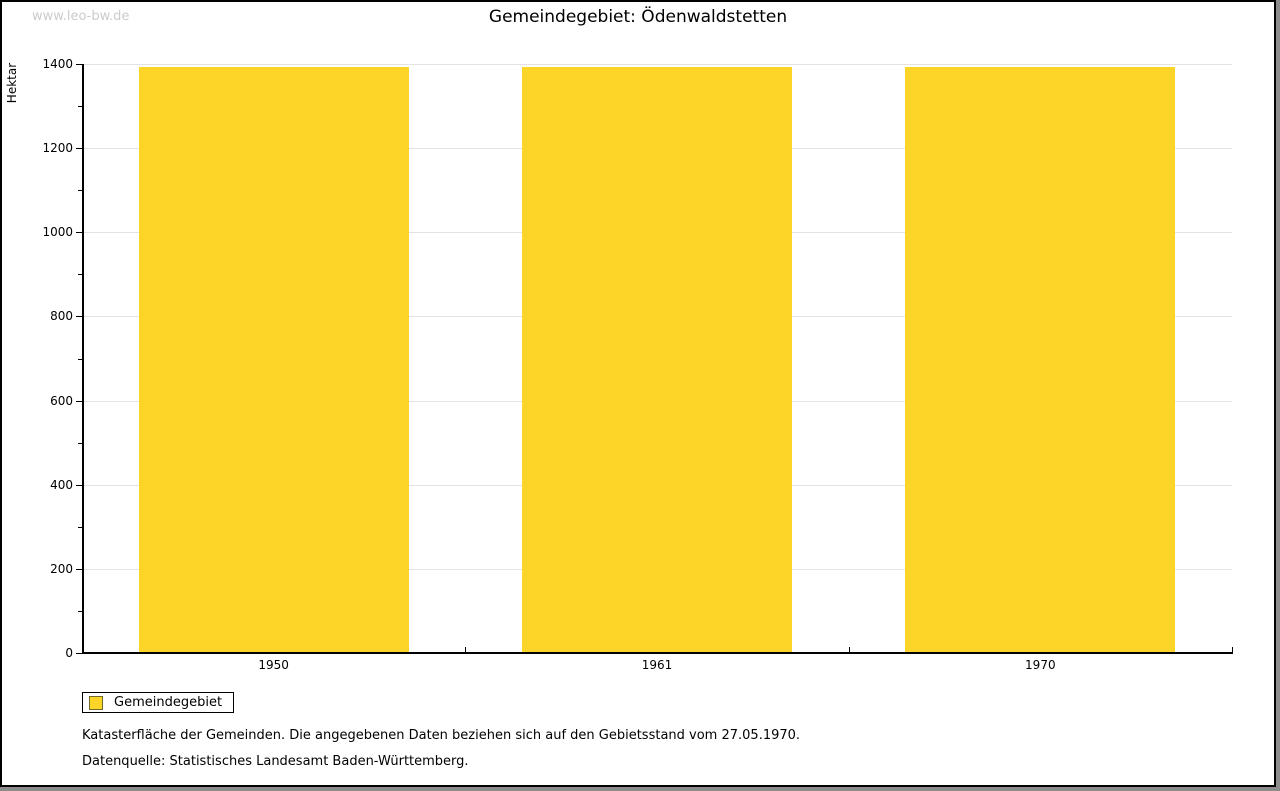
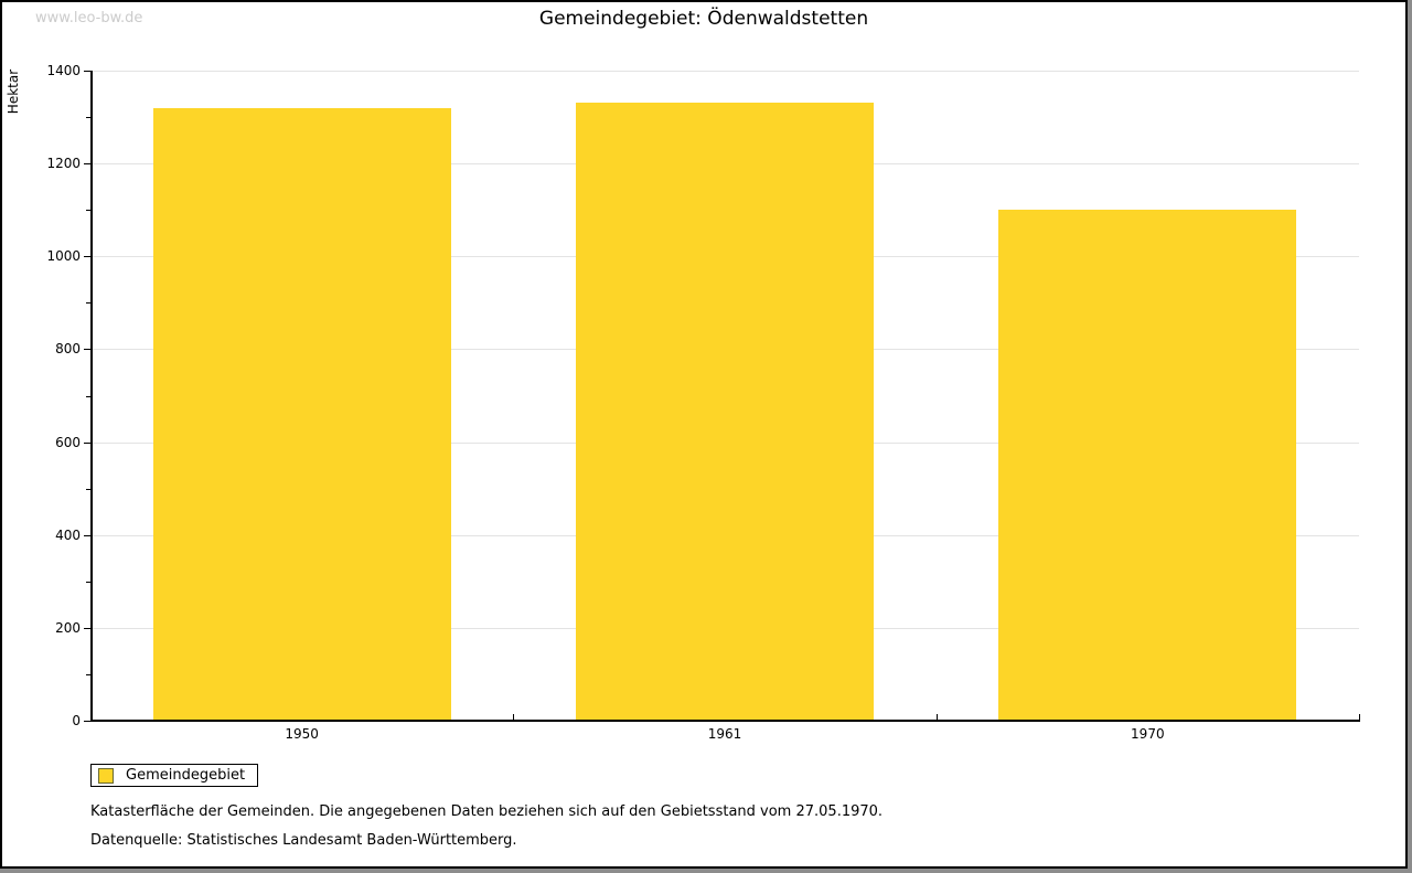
1950: 1390 -> 1320
1961: 1390 -> 1330
1970: 1390 -> 1100
